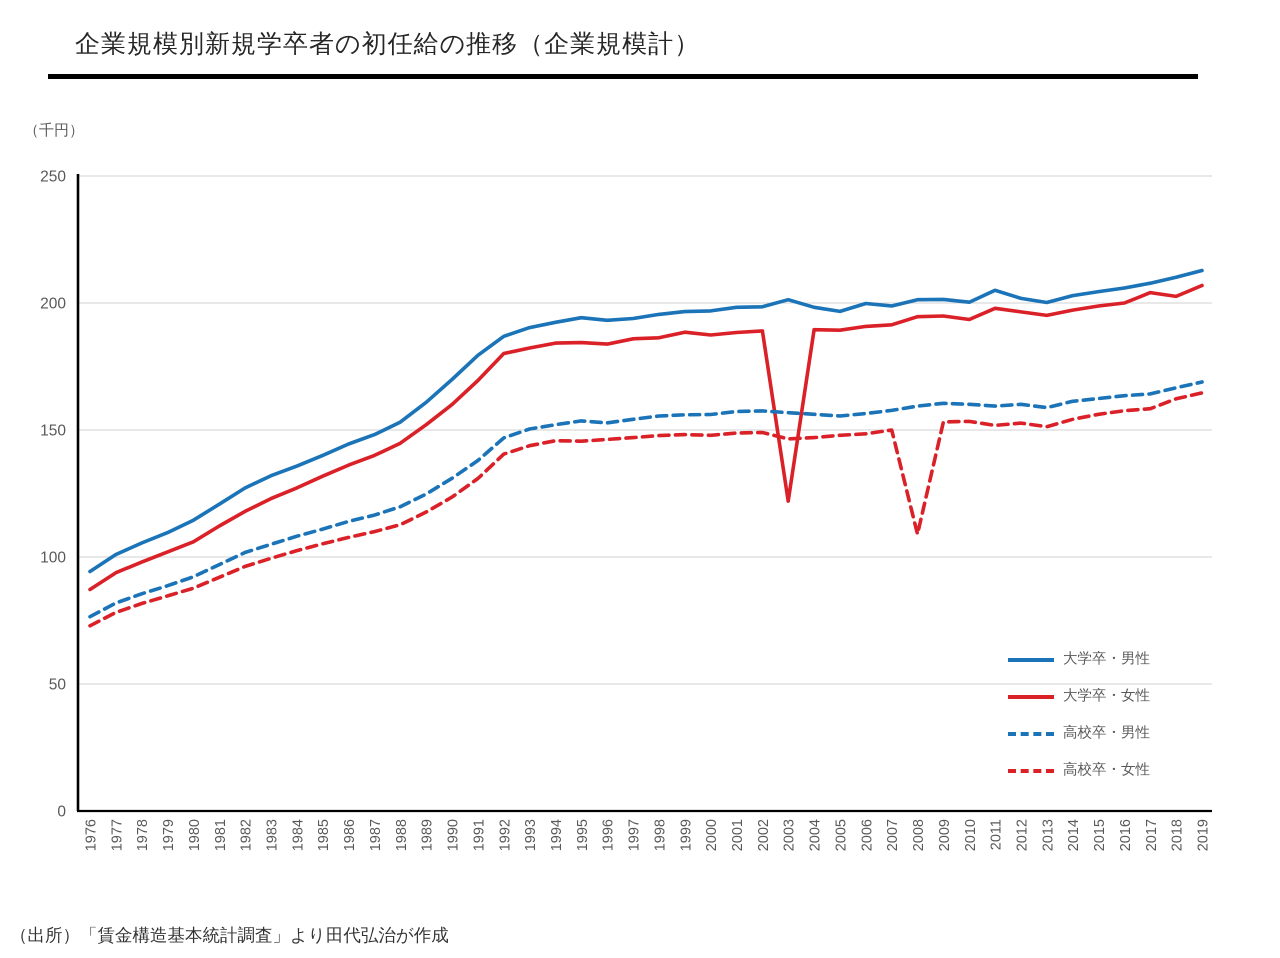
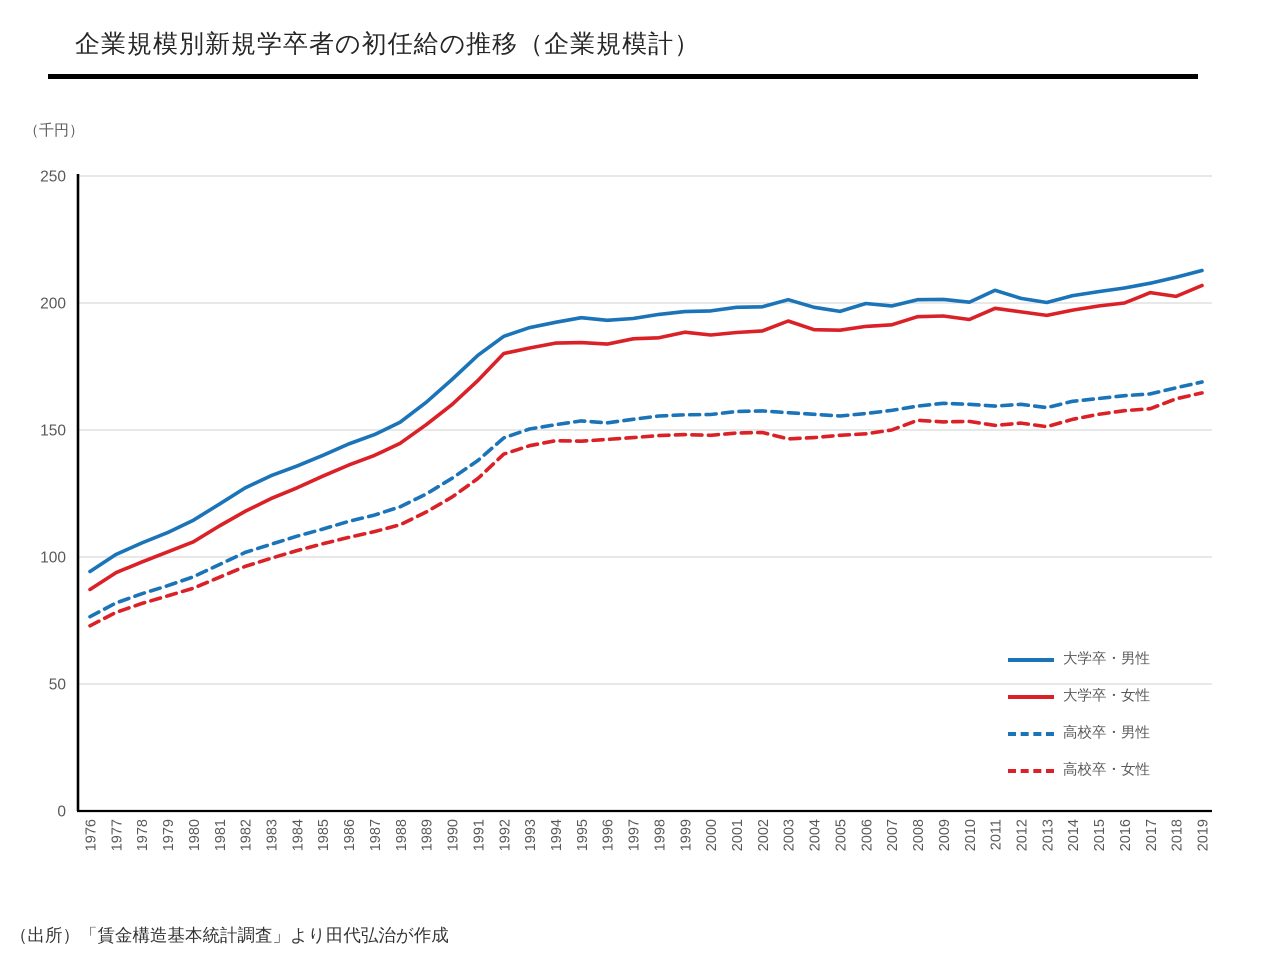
大学卒・女性/2003: 122 -> 193
高校卒・女性/2008: 109 -> 154
